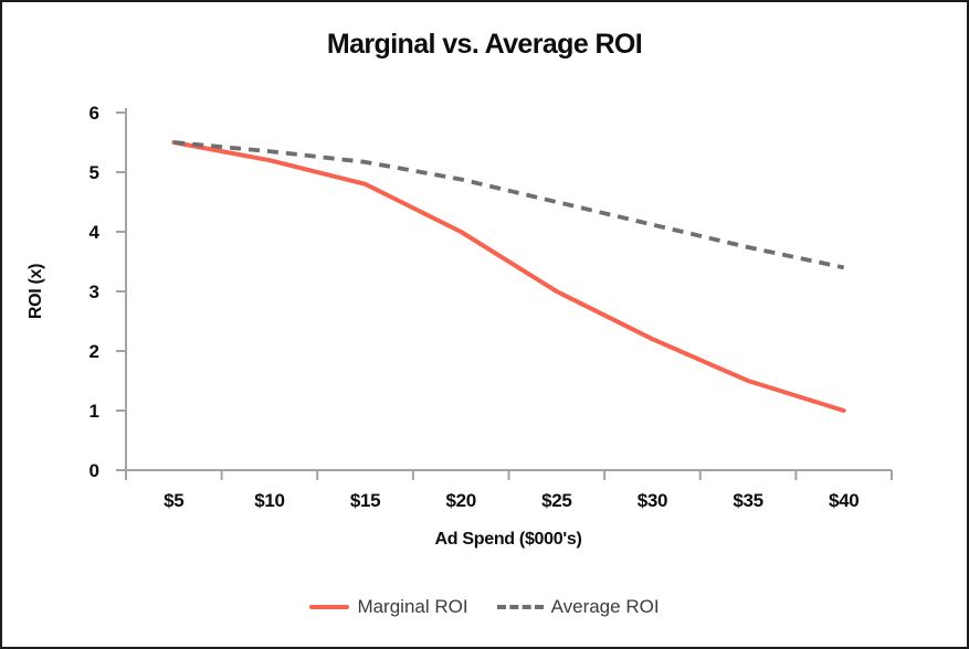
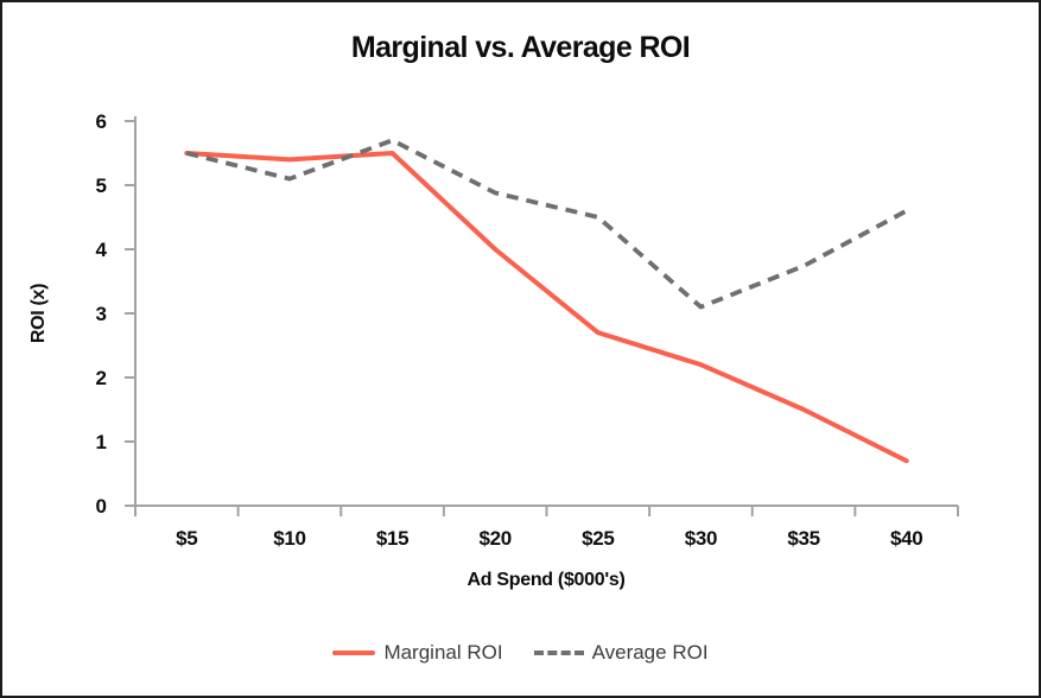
Marginal ROI/$10: 5.2 -> 5.4
Average ROI/$10: 5.3 -> 5.1
Marginal ROI/$15: 4.8 -> 5.5
Average ROI/$15: 5.2 -> 5.7
Marginal ROI/$25: 3.0 -> 2.7
Average ROI/$30: 4.1 -> 3.1
Marginal ROI/$40: 1.0 -> 0.7
Average ROI/$40: 3.4 -> 4.6
